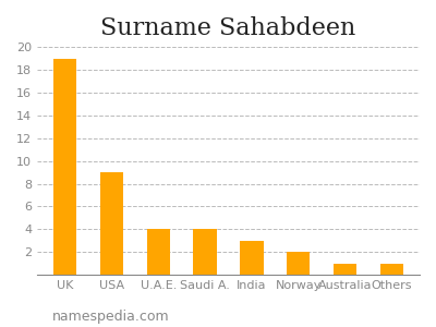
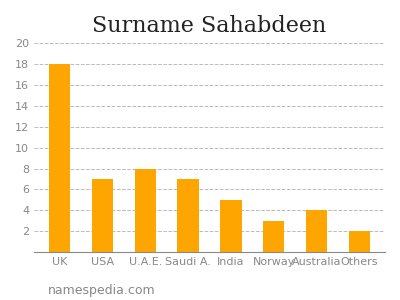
UK: 19 -> 18
USA: 9 -> 7
U.A.E.: 4 -> 8
Saudi A.: 4 -> 7
India: 3 -> 5
Norway: 2 -> 3
Australia: 1 -> 4
Others: 1 -> 2
